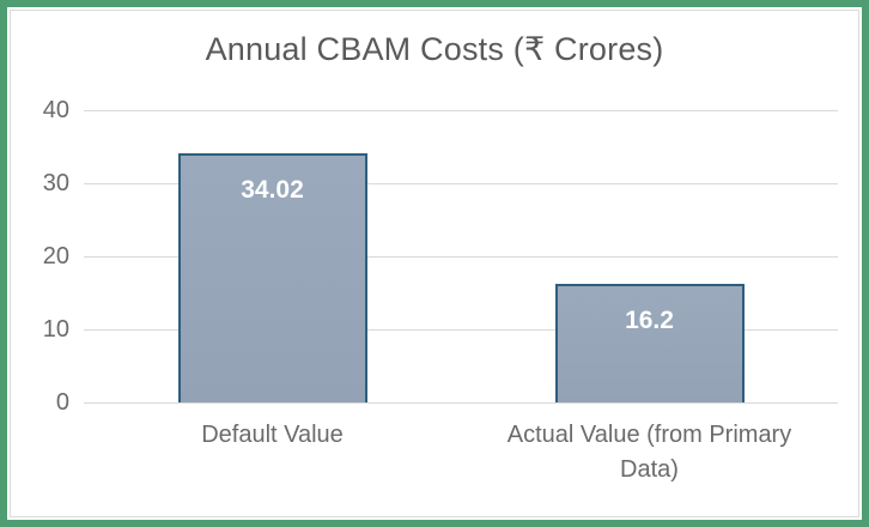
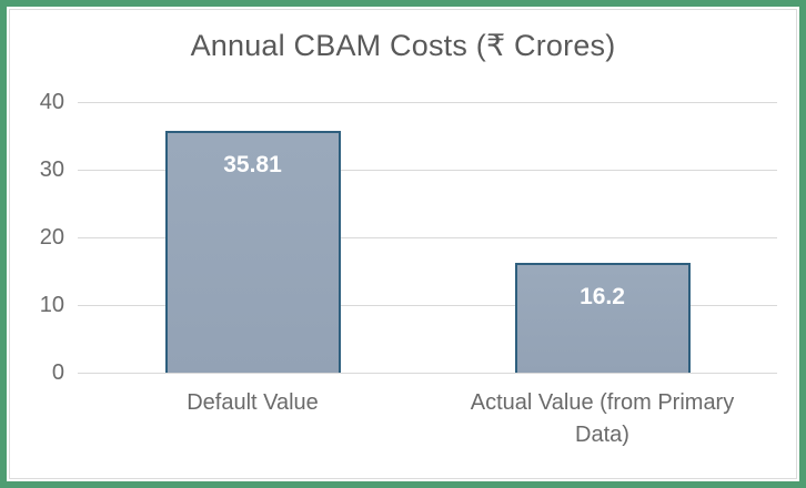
Default Value: 34.02 -> 35.81
